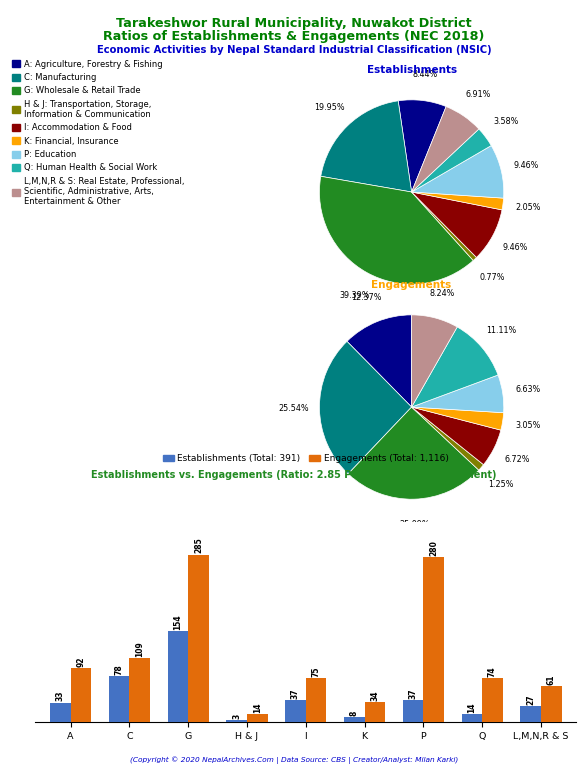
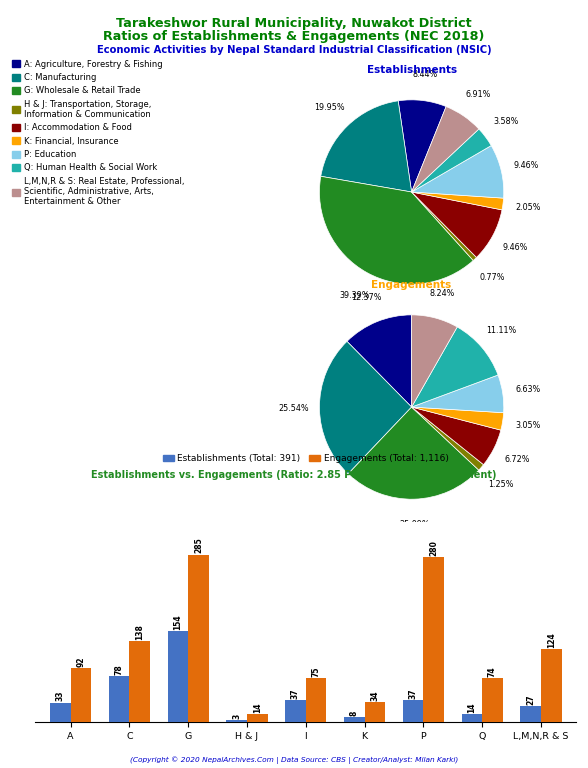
Engagements (Total: 1,116)/C: 109 -> 138
Engagements (Total: 1,116)/L,M,N,R & S: 61 -> 124
